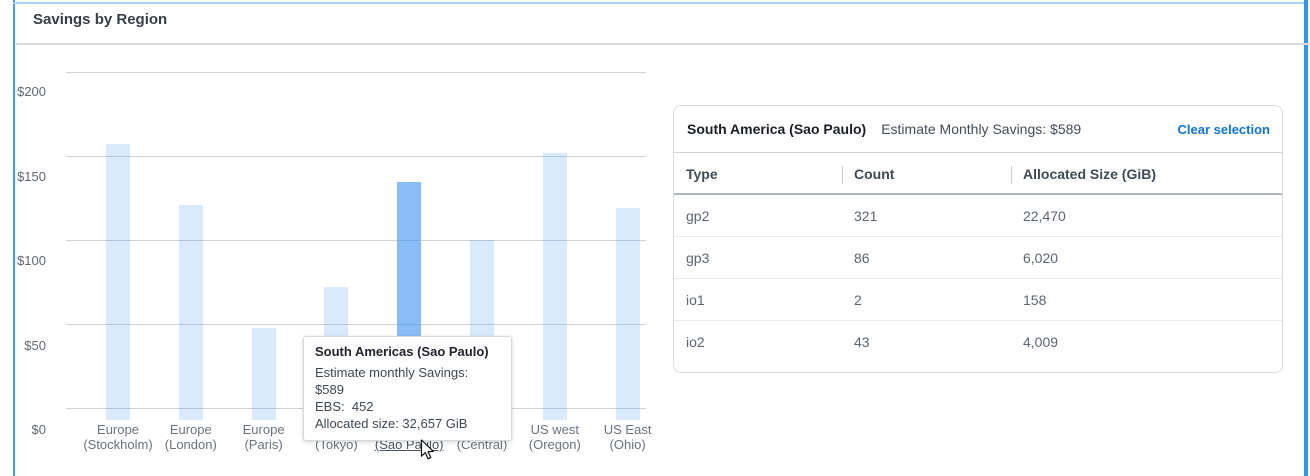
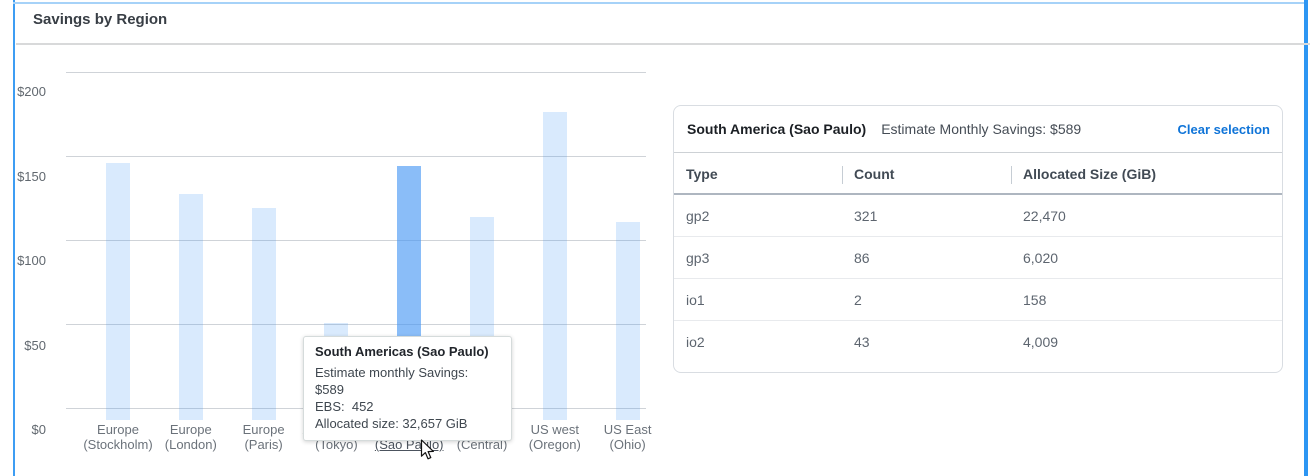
Europe (Stockholm): $168 -> $157
Europe (London): $131 -> $138
Europe (Paris): $56 -> $129
Asia Pacific (Tokyo): $81 -> $59
South America (Sao Paulo): $145 -> $155
Canada (Central): $110 -> $124
US west (Oregon): $163 -> $188
US East (Ohio): $129 -> $121
